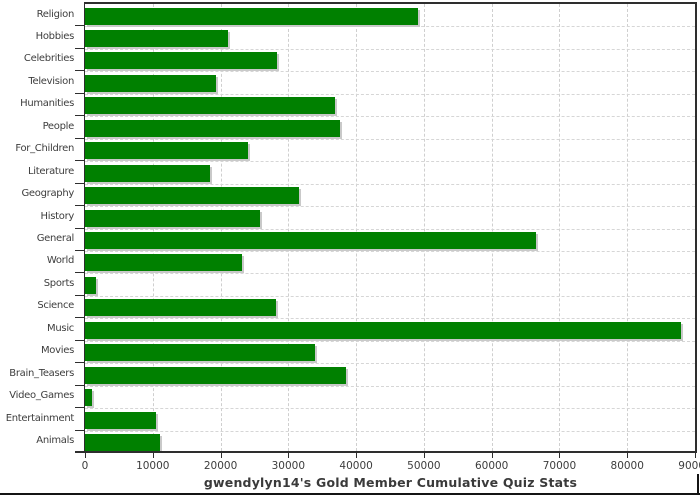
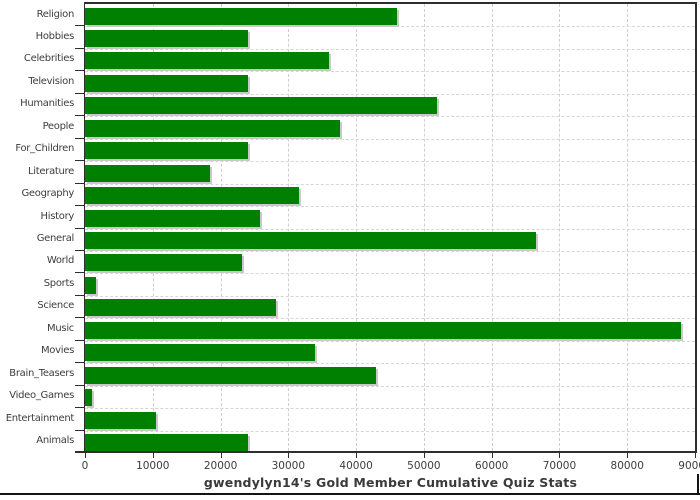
Religion: 49000 -> 46000
Hobbies: 21000 -> 24000
Celebrities: 28000 -> 36000
Television: 19000 -> 24000
Humanities: 37000 -> 52000
Brain_Teasers: 38000 -> 43000
Animals: 11000 -> 24000
